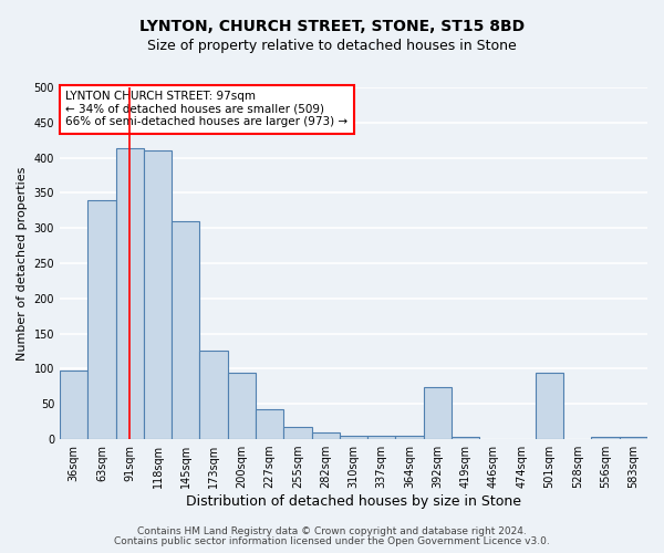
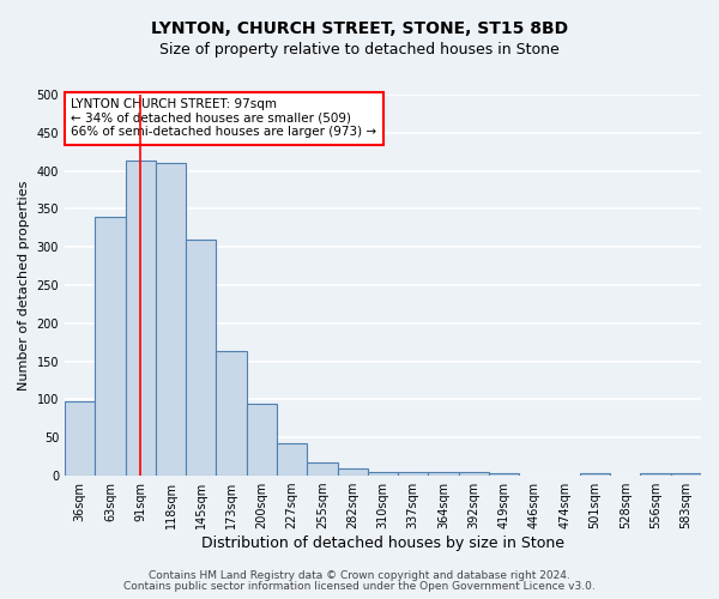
173sqm: 126 -> 163
392sqm: 74 -> 5
501sqm: 94 -> 4
